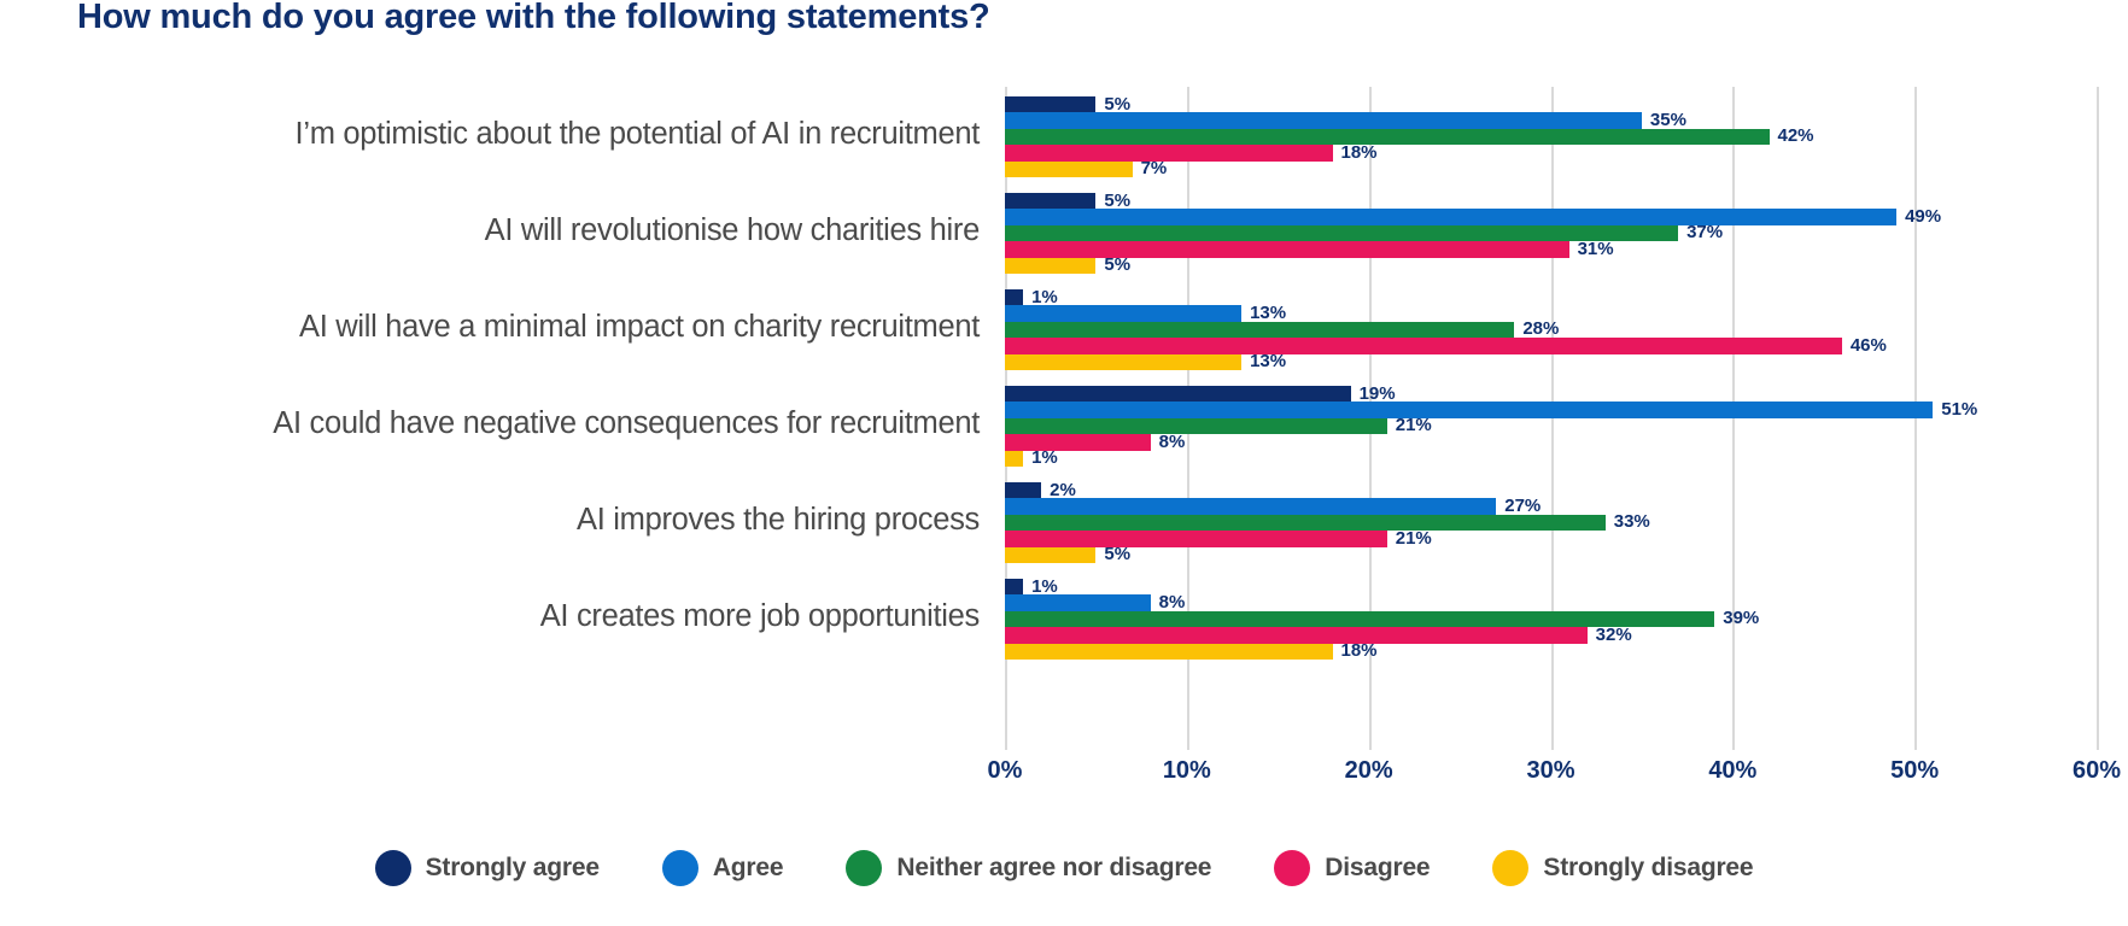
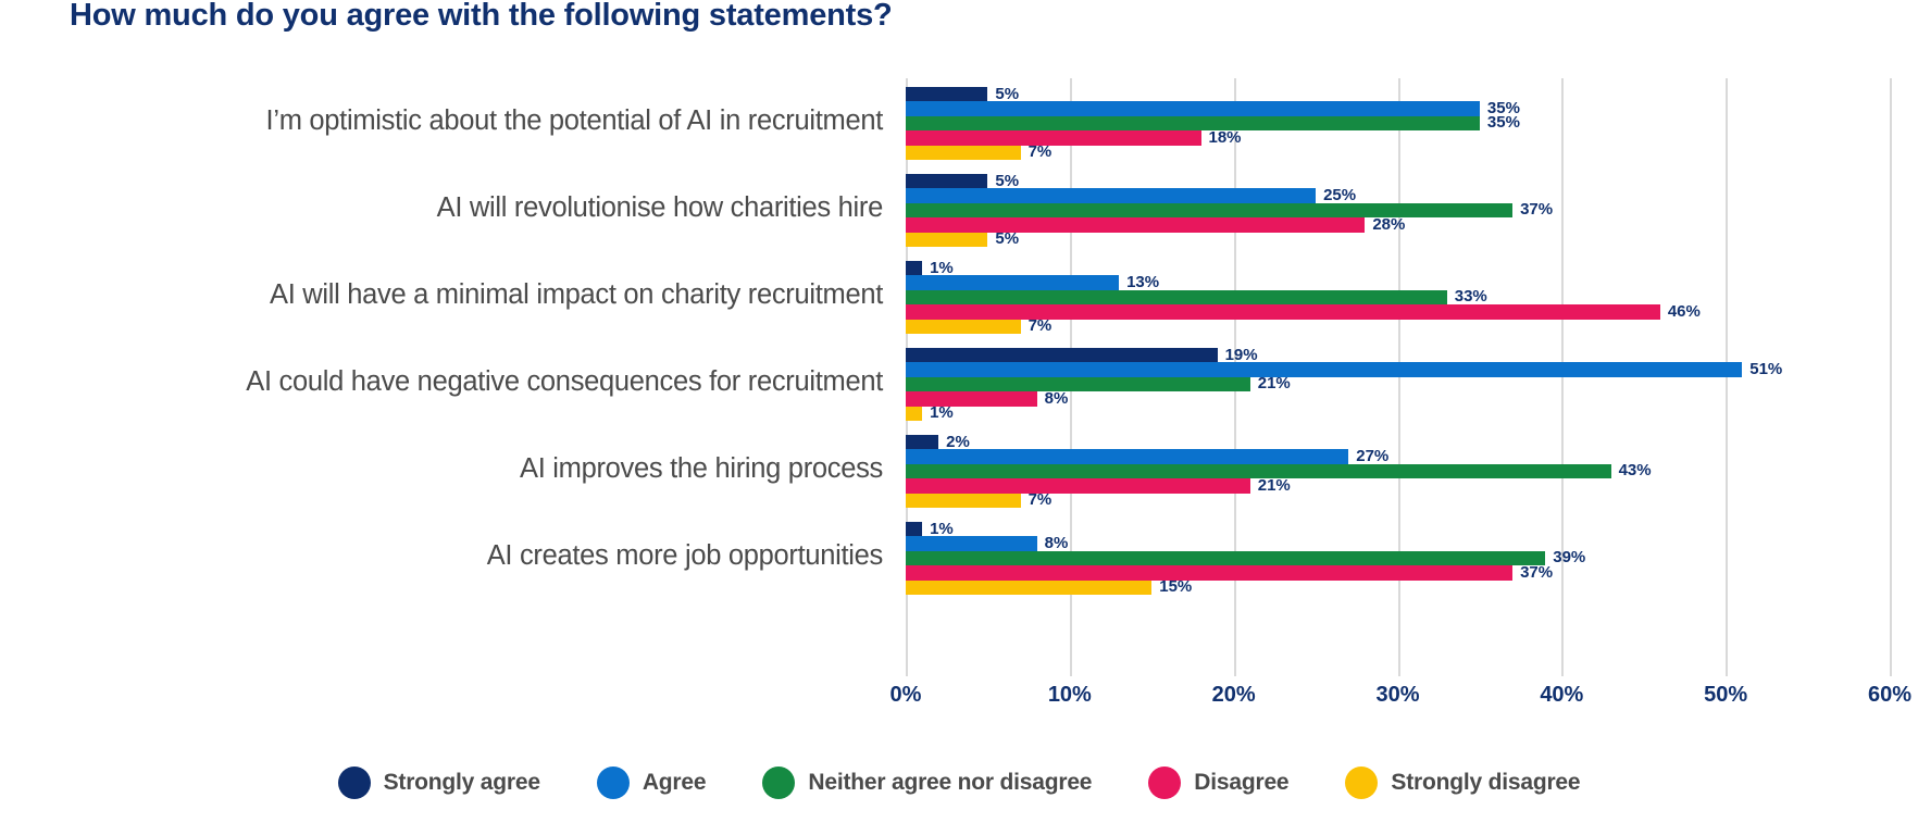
Neither agree nor disagree/I’m optimistic about the potential of AI in recruitment: 42% -> 35%
Agree/AI will revolutionise how charities hire: 49% -> 25%
Disagree/AI will revolutionise how charities hire: 31% -> 28%
Neither agree nor disagree/AI will have a minimal impact on charity recruitment: 28% -> 33%
Strongly disagree/AI will have a minimal impact on charity recruitment: 13% -> 7%
Neither agree nor disagree/AI improves the hiring process: 33% -> 43%
Strongly disagree/AI improves the hiring process: 5% -> 7%
Disagree/AI creates more job opportunities: 32% -> 37%
Strongly disagree/AI creates more job opportunities: 18% -> 15%
